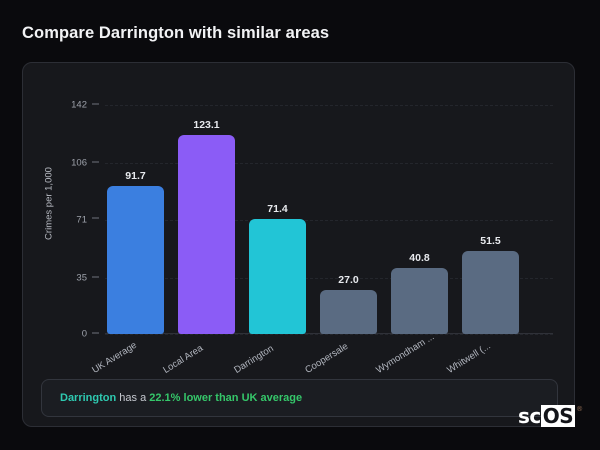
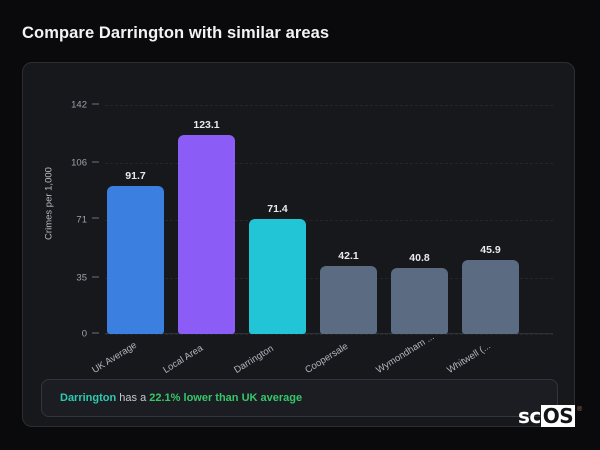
Coopersale: 27.0 -> 42.1
Whitwell (...: 51.5 -> 45.9
